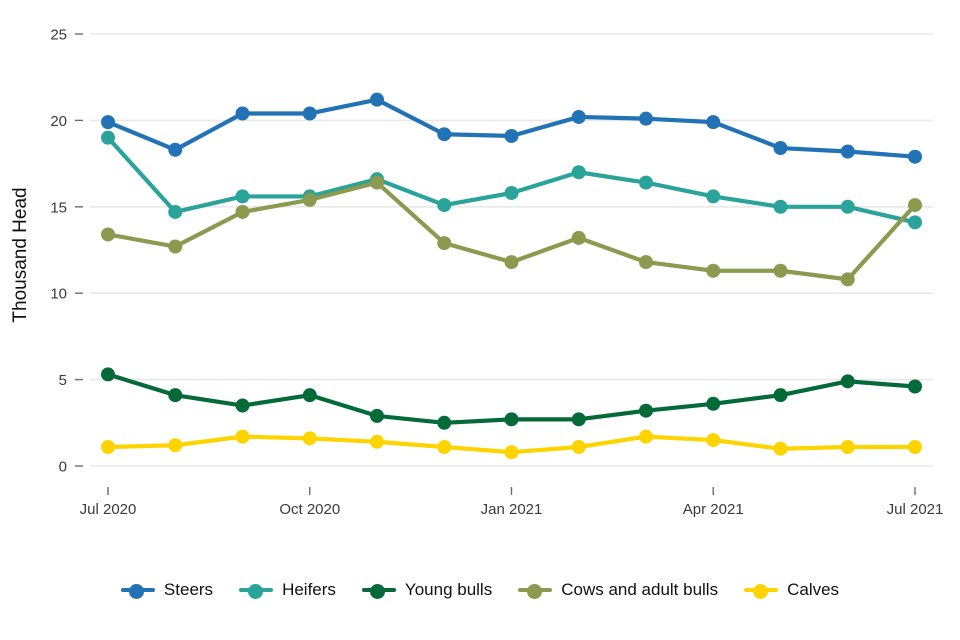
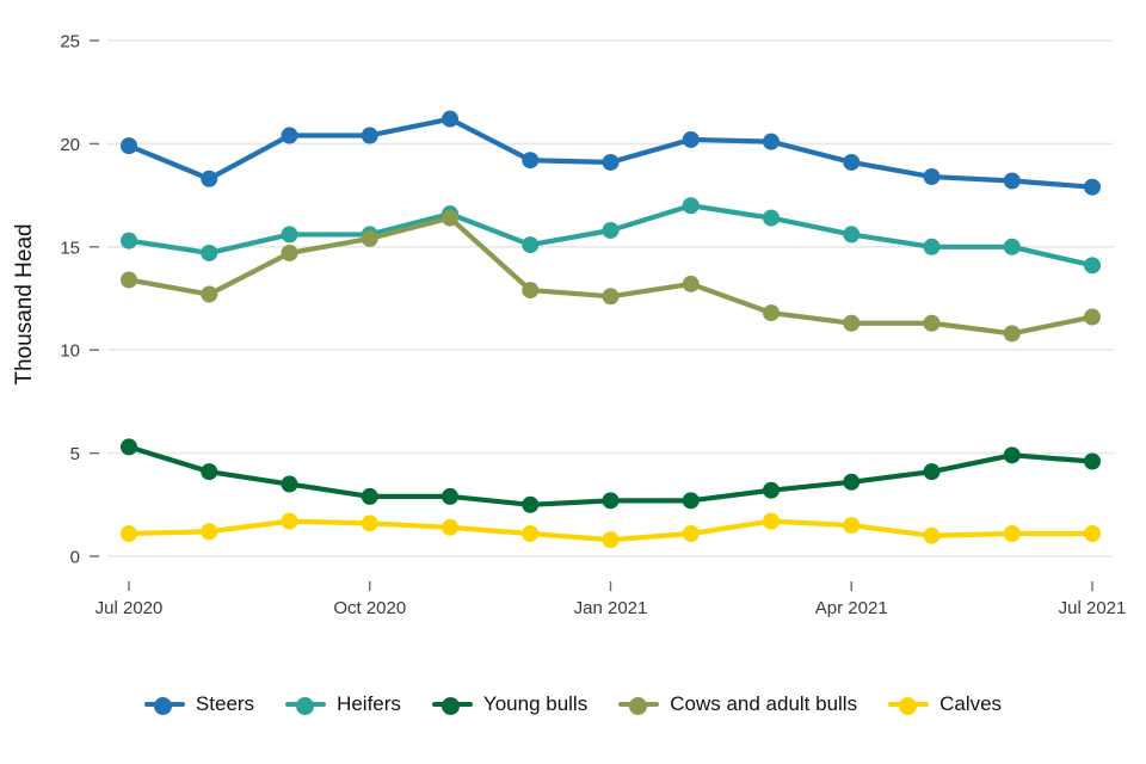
Heifers/Jul 2020: 19.0 -> 15.3
Young bulls/Oct 2020: 4.1 -> 2.9
Cows and adult bulls/Jan 2021: 11.8 -> 12.6
Steers/Apr 2021: 19.9 -> 19.1
Cows and adult bulls/Jul 2021: 15.1 -> 11.6
